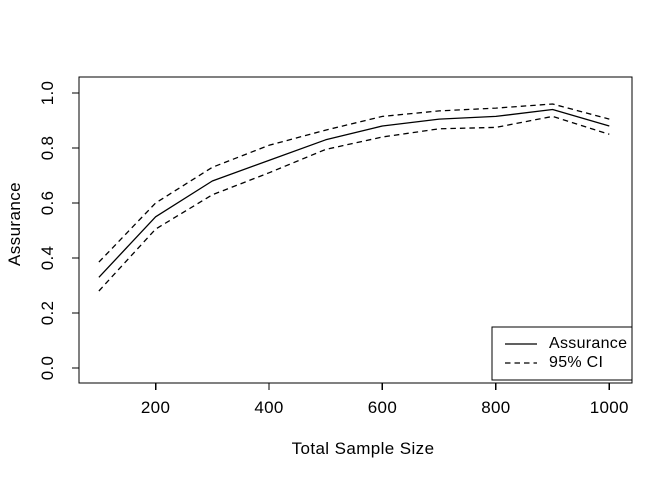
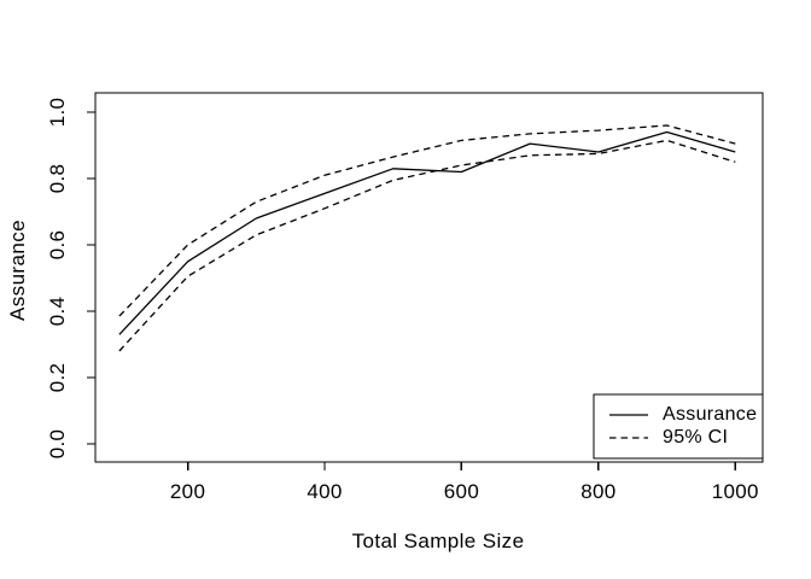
Assurance/600: 0.88 -> 0.82
Assurance/800: 0.92 -> 0.88
